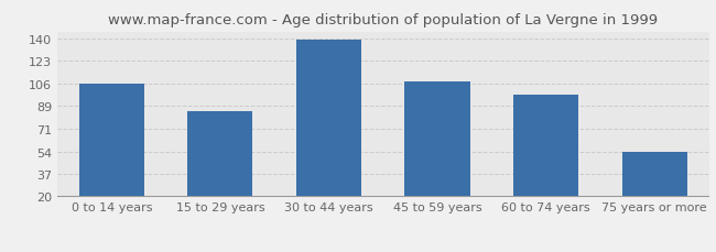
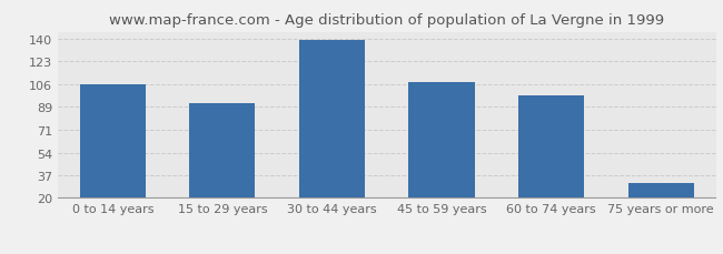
15 to 29 years: 85 -> 91
75 years or more: 54 -> 31
